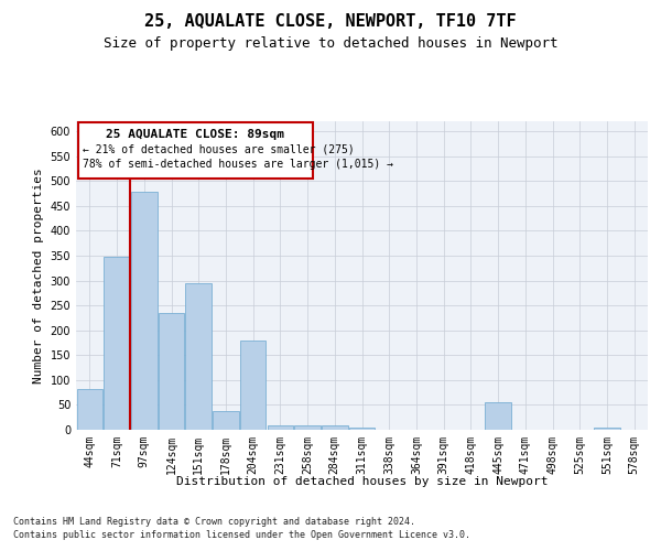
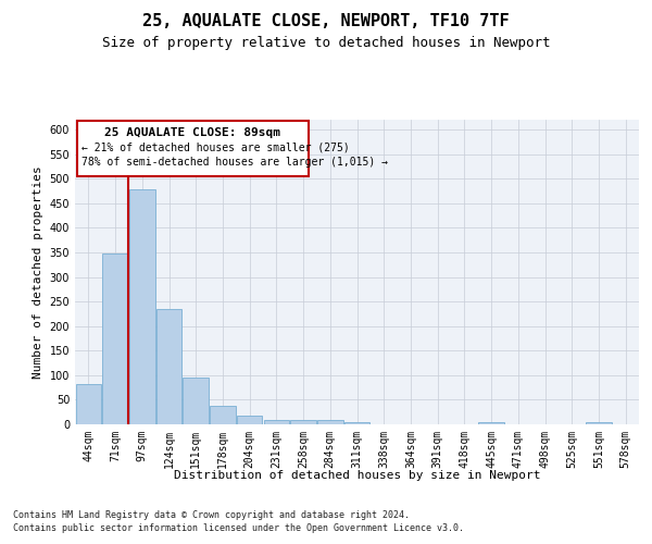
151sqm: 295 -> 96
204sqm: 180 -> 18
445sqm: 55 -> 5
